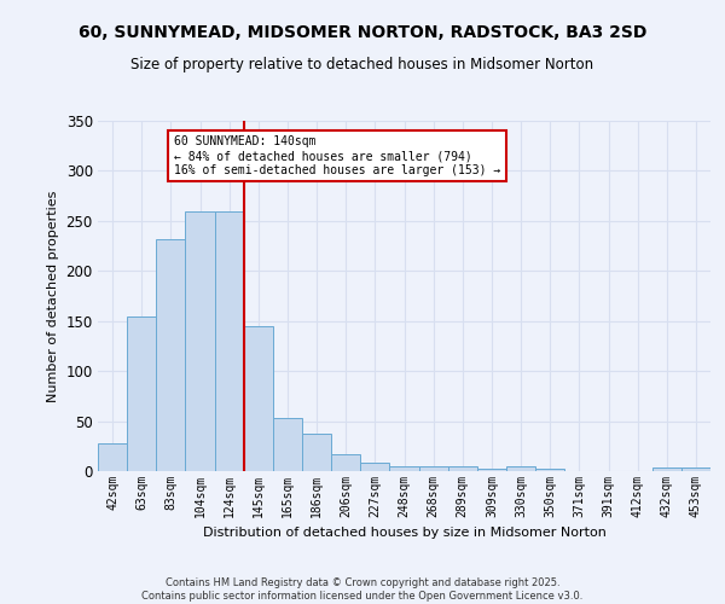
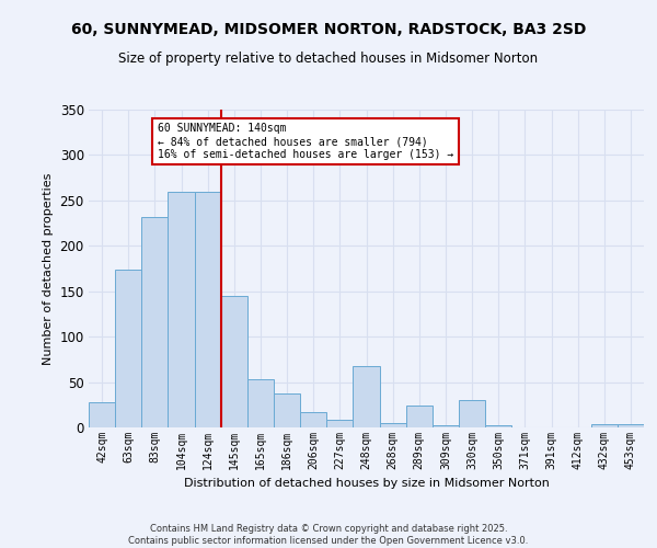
63sqm: 155 -> 174
248sqm: 5 -> 68
289sqm: 5 -> 24
330sqm: 5 -> 30
